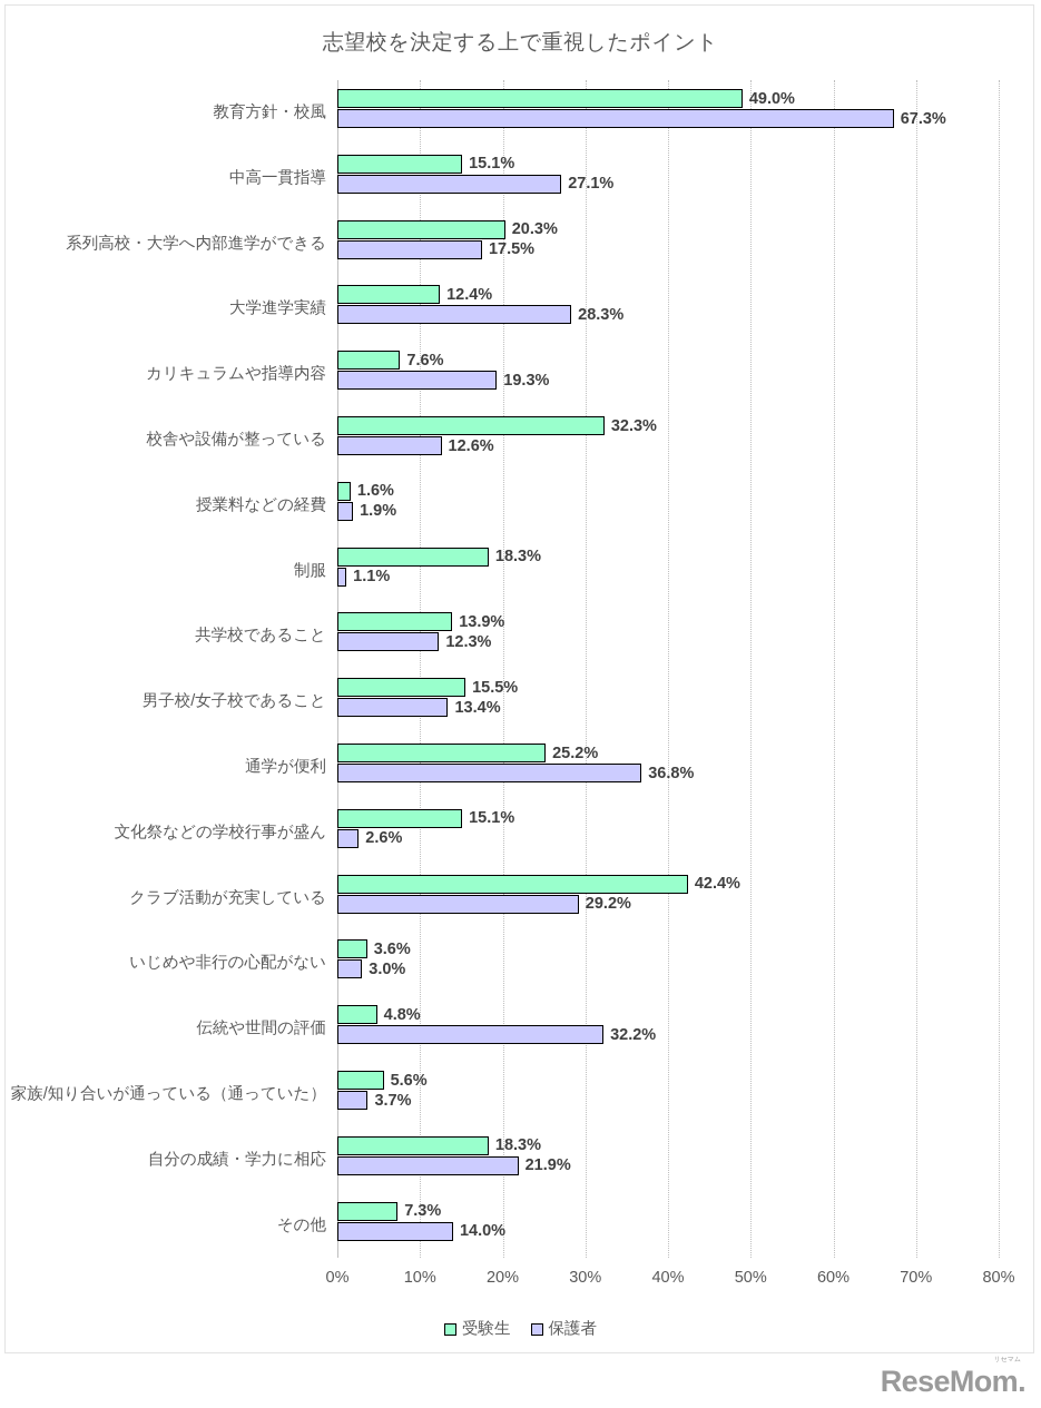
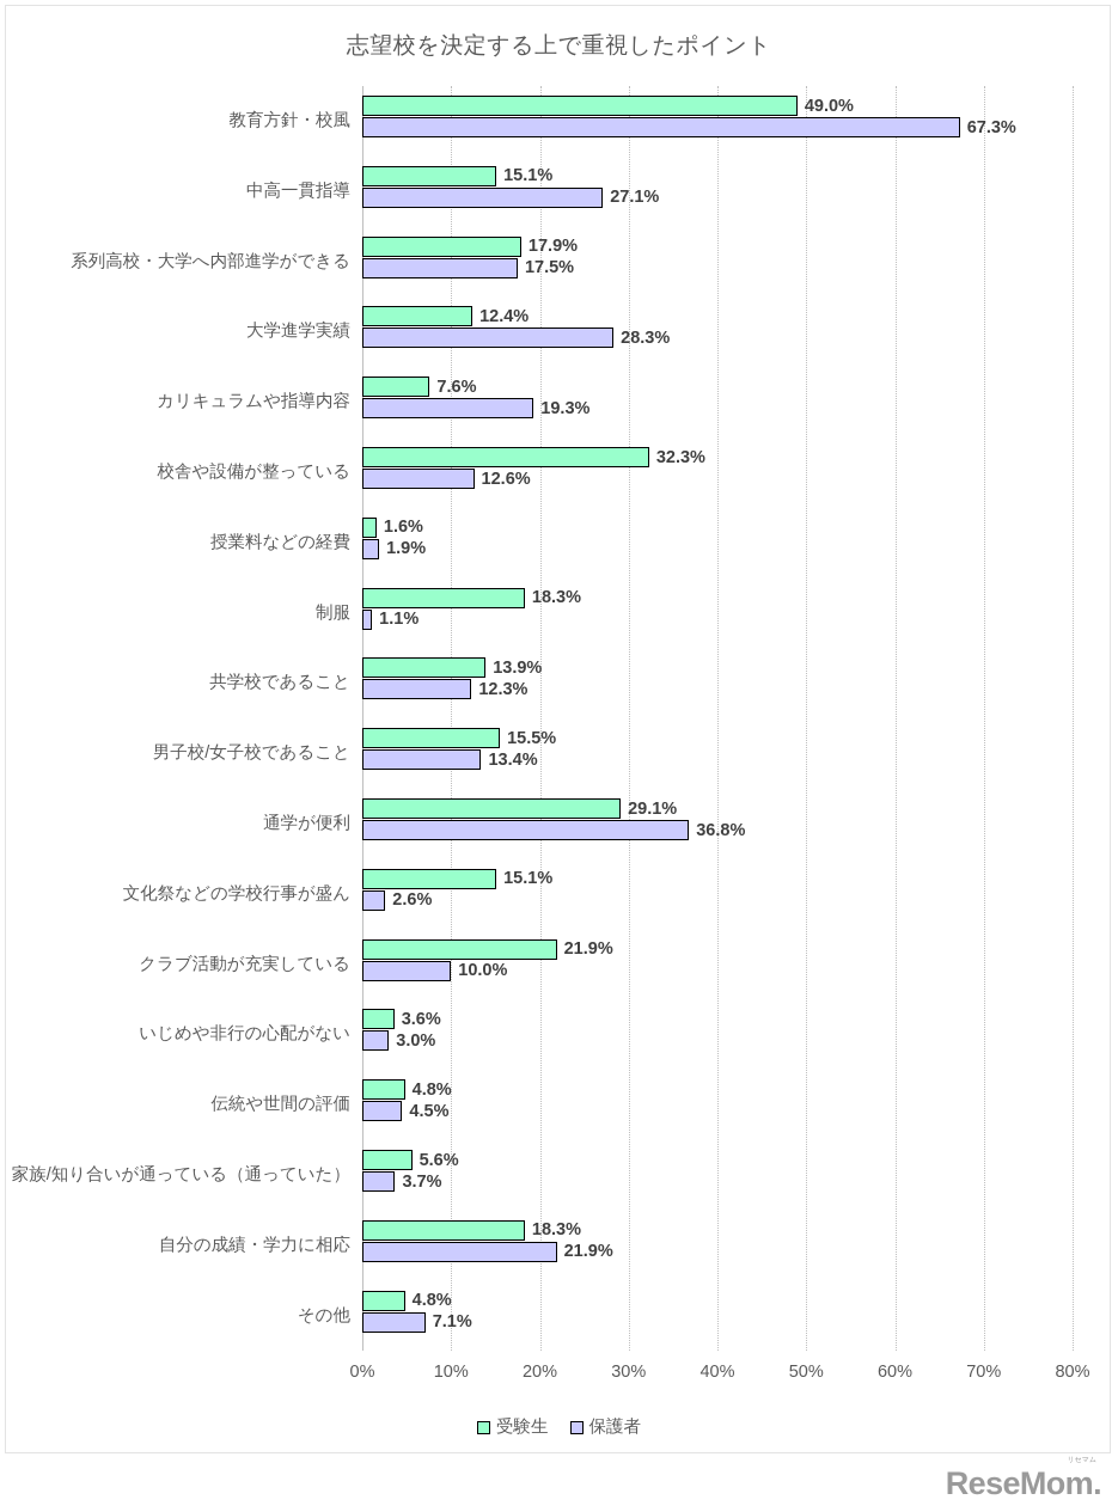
受験生/系列高校・大学へ内部進学ができる: 20.3% -> 17.9%
受験生/通学が便利: 25.2% -> 29.1%
受験生/クラブ活動が充実している: 42.4% -> 21.9%
保護者/クラブ活動が充実している: 29.2% -> 10.0%
保護者/伝統や世間の評価: 32.2% -> 4.5%
受験生/その他: 7.3% -> 4.8%
保護者/その他: 14.0% -> 7.1%
